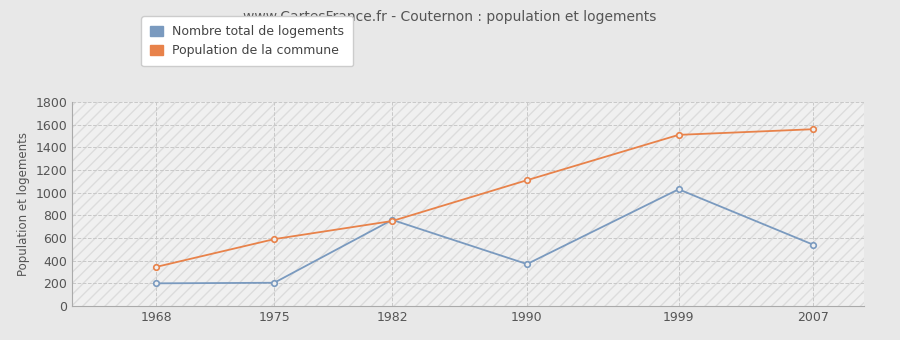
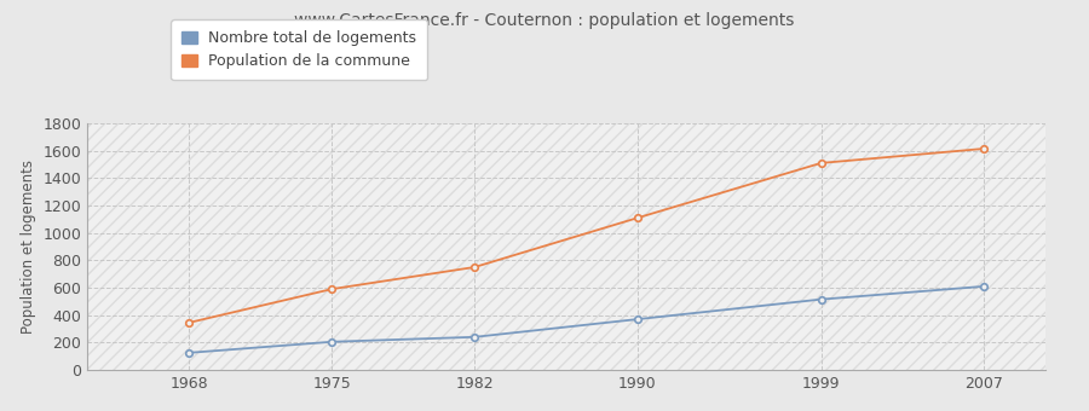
Nombre total de logements/1968: 200 -> 120
Nombre total de logements/1982: 760 -> 240
Nombre total de logements/1999: 1030 -> 520
Nombre total de logements/2007: 540 -> 610
Population de la commune/2007: 1560 -> 1620
